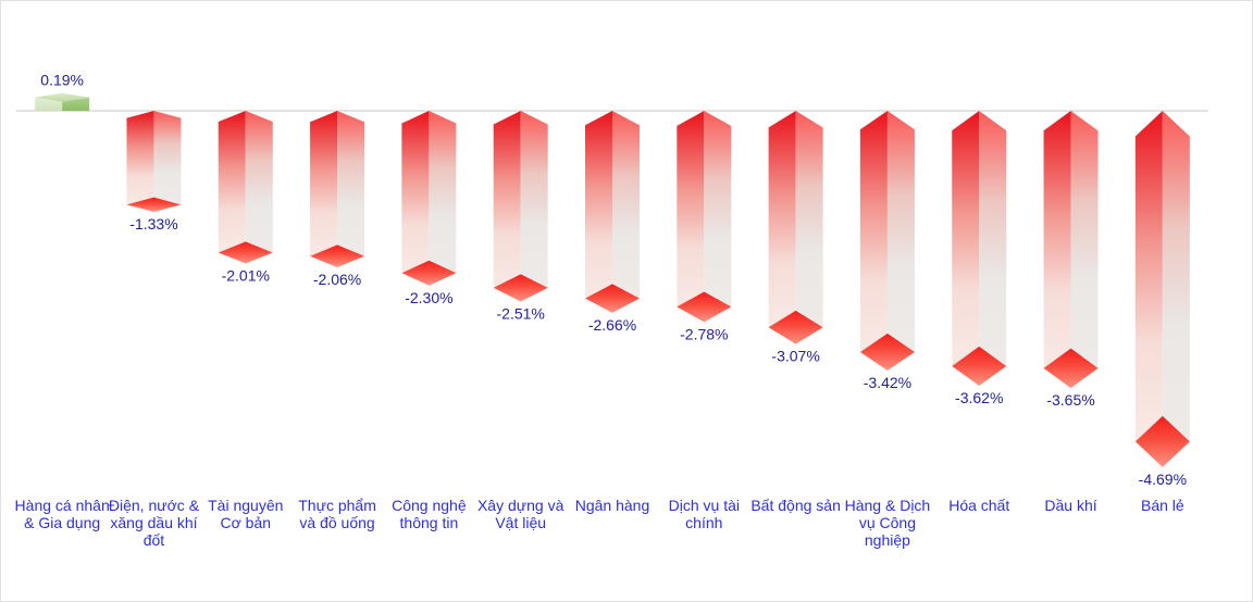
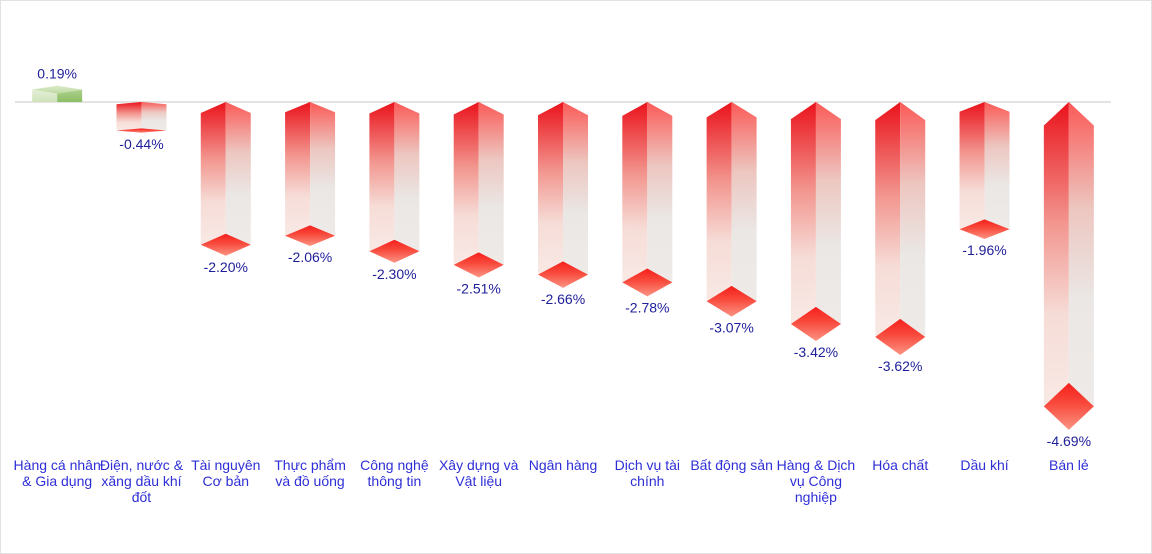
Điện, nước & xăng dầu khí đốt: -1.33% -> -0.44%
Tài nguyên Cơ bản: -2.01% -> -2.20%
Dầu khí: -3.65% -> -1.96%
